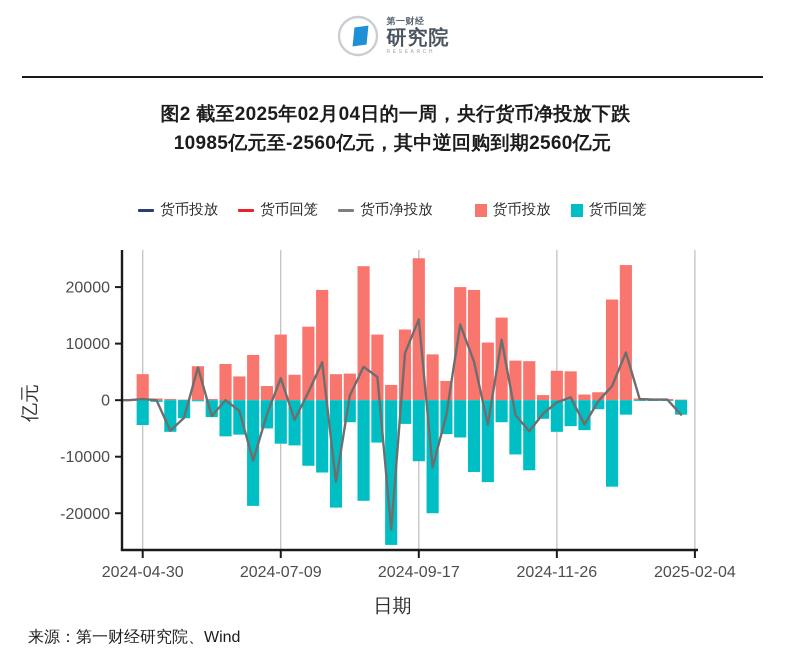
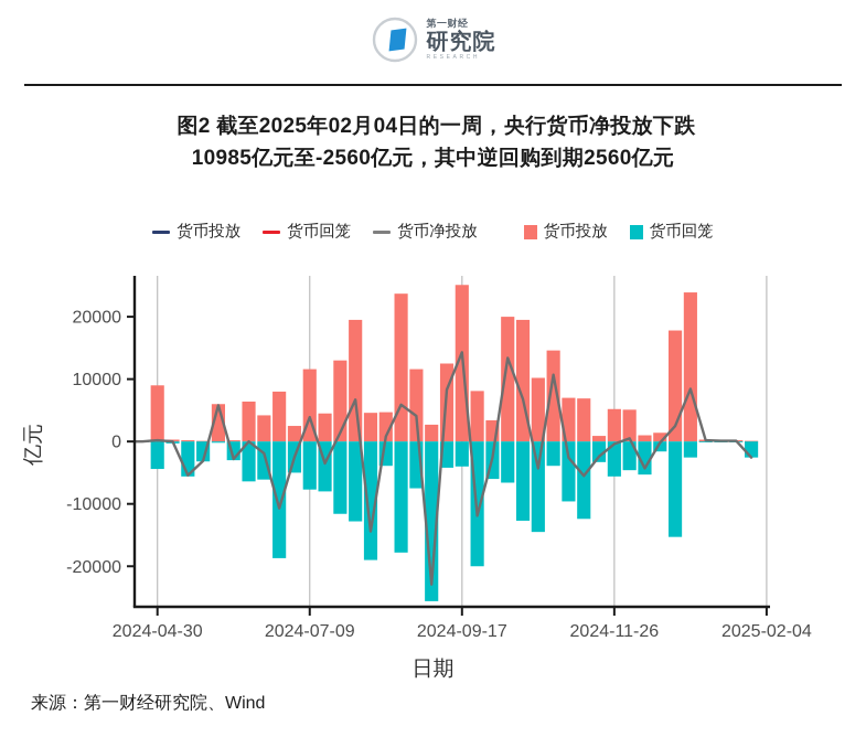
货币投放/2024-04-30: 5000 -> 9000
货币回笼/2024-09-17: -11000 -> -4000
